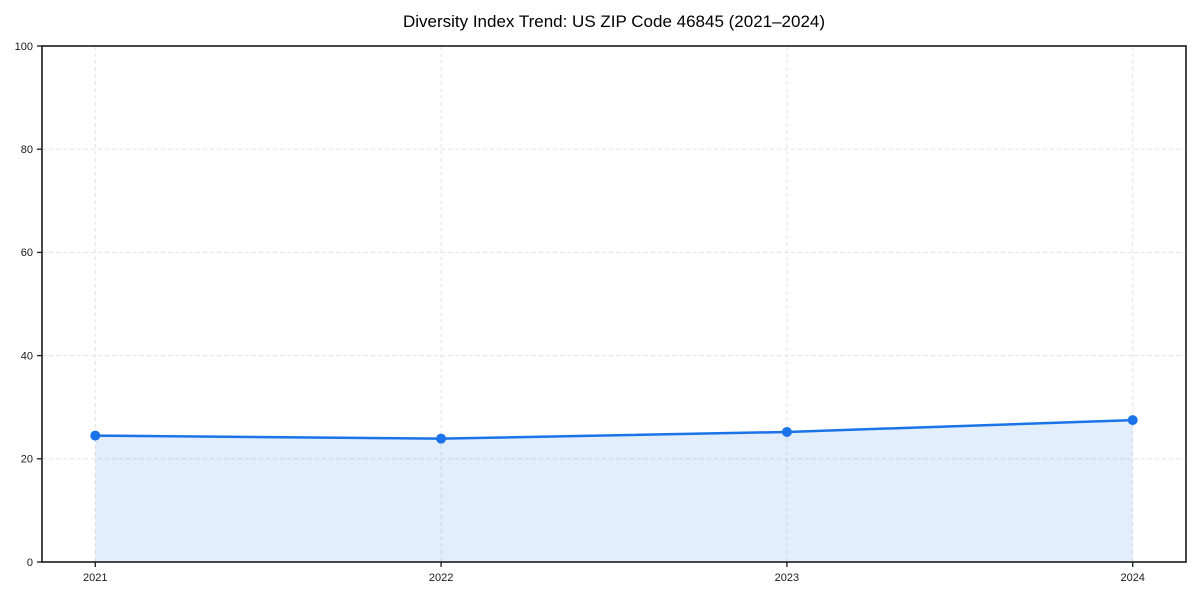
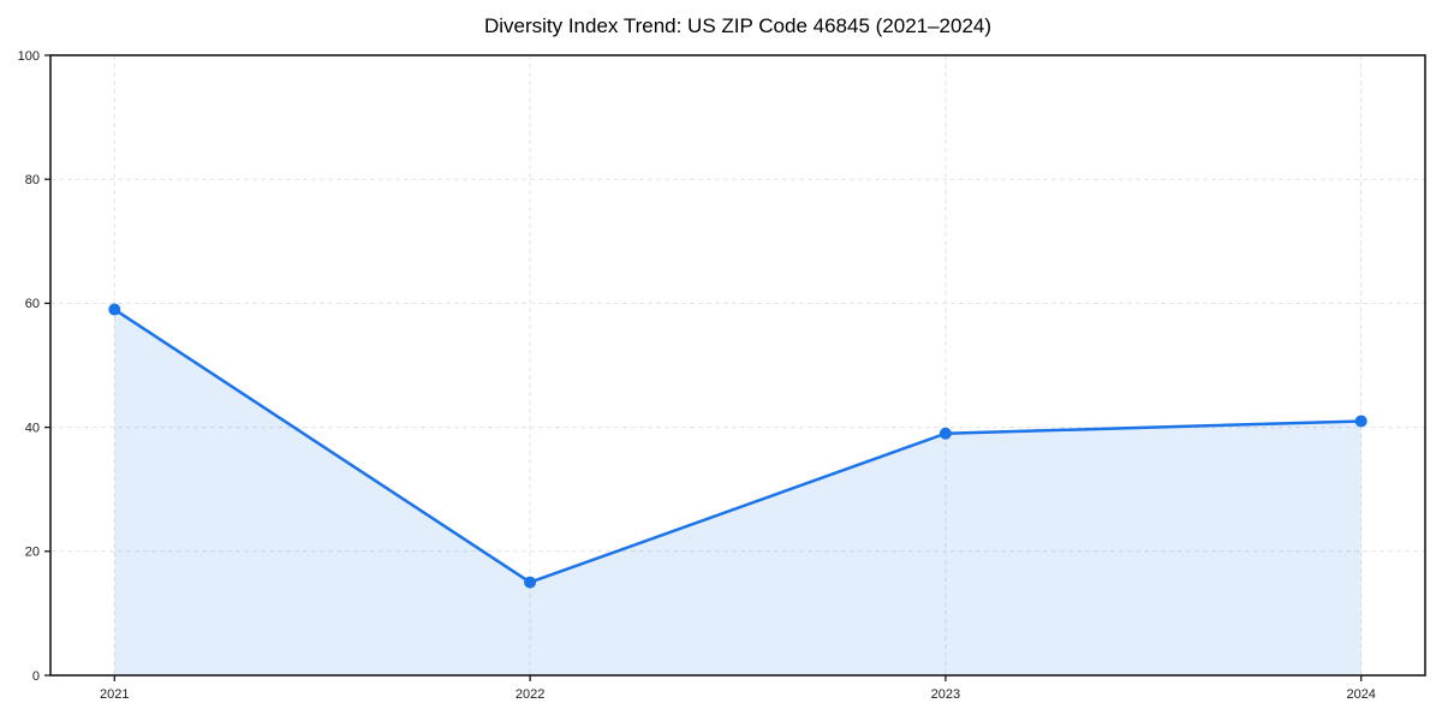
2021: 24 -> 59
2022: 24 -> 15
2023: 25 -> 39
2024: 28 -> 41
